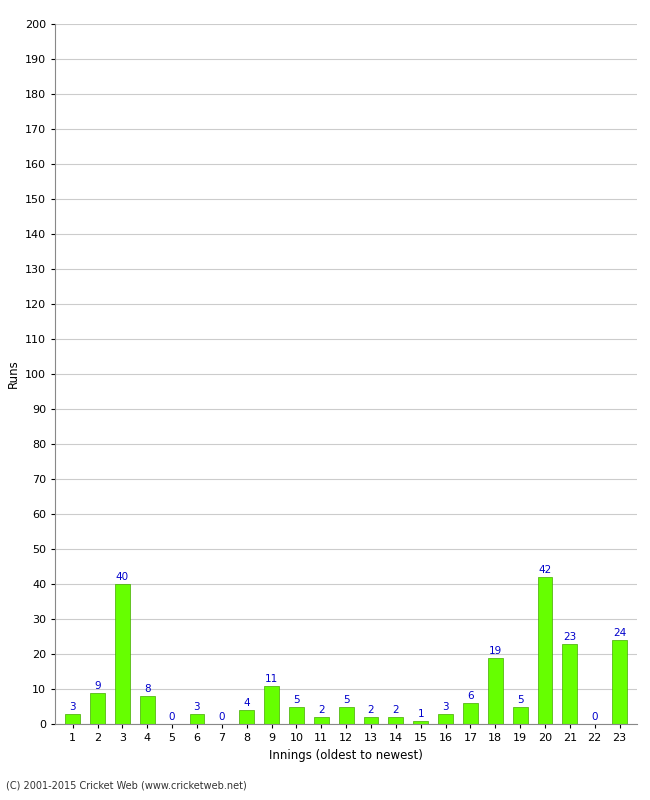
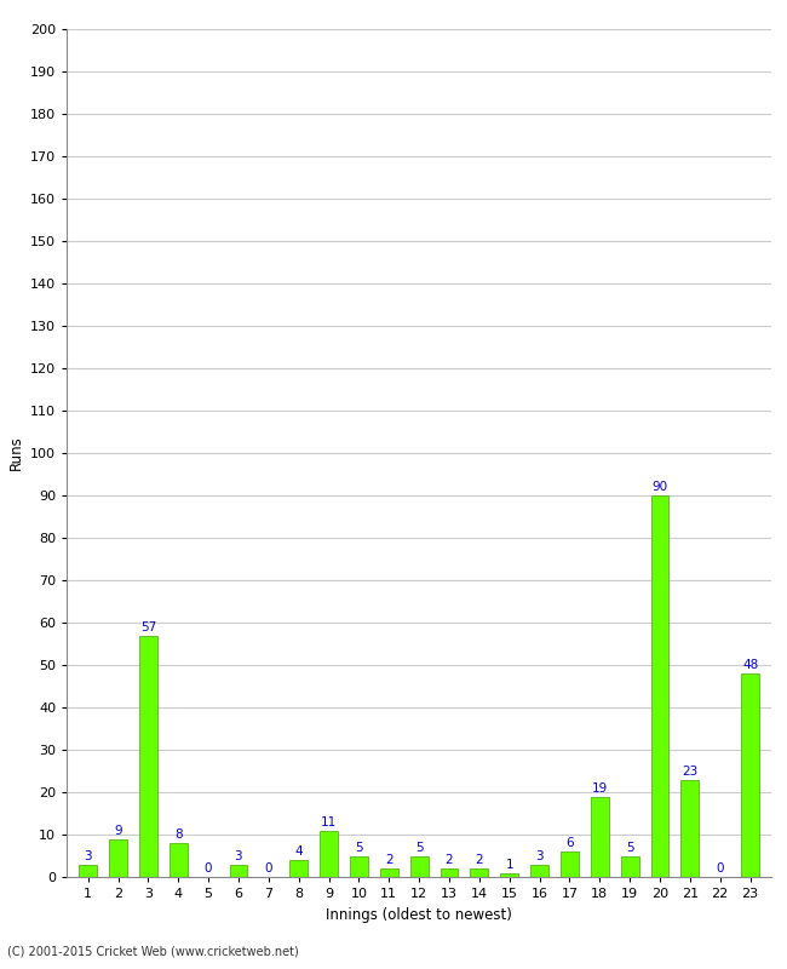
3: 40 -> 57
20: 42 -> 90
23: 24 -> 48
